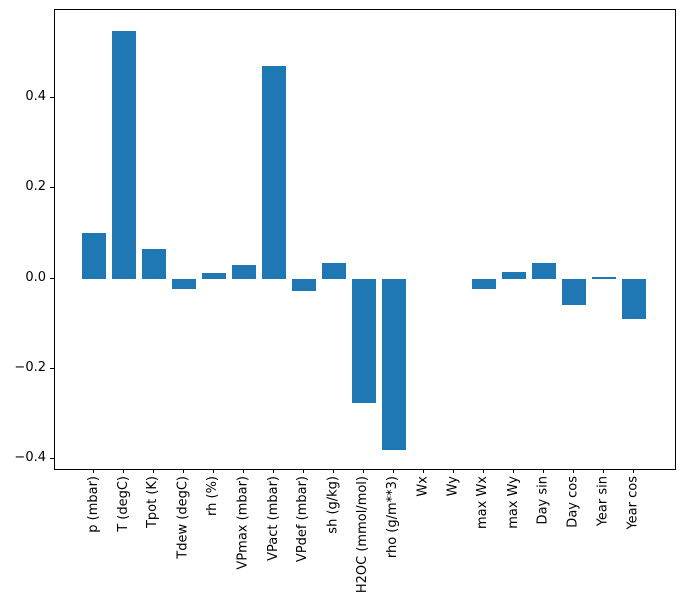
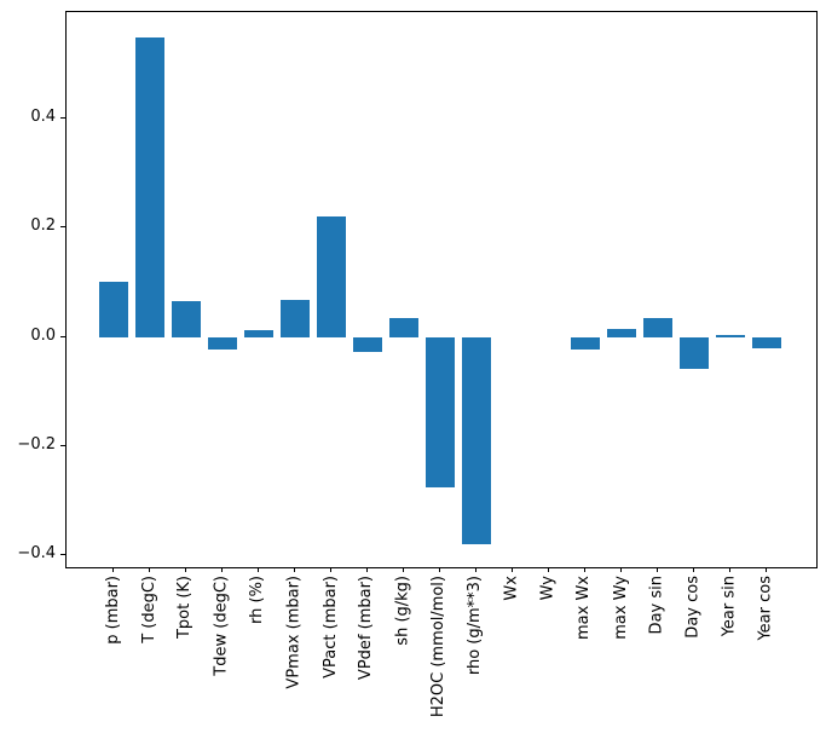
VPmax (mbar): 0.03 -> 0.07
VPact (mbar): 0.47 -> 0.22
Year cos: -0.09 -> -0.02
